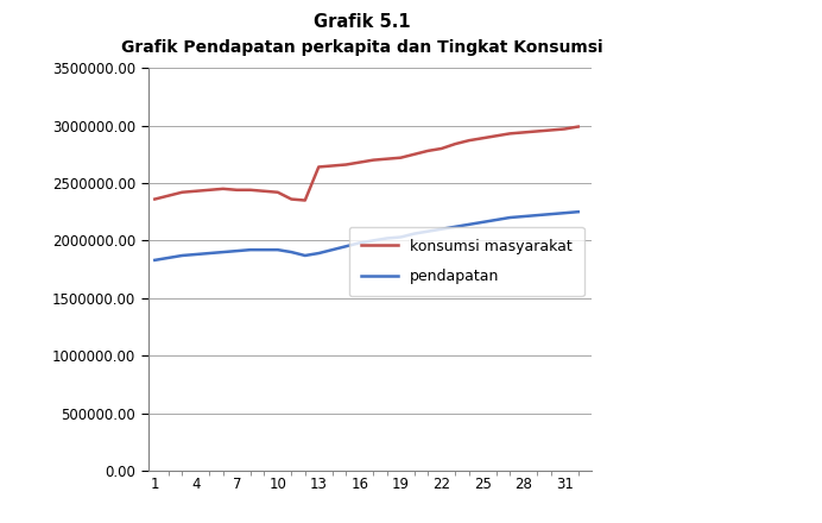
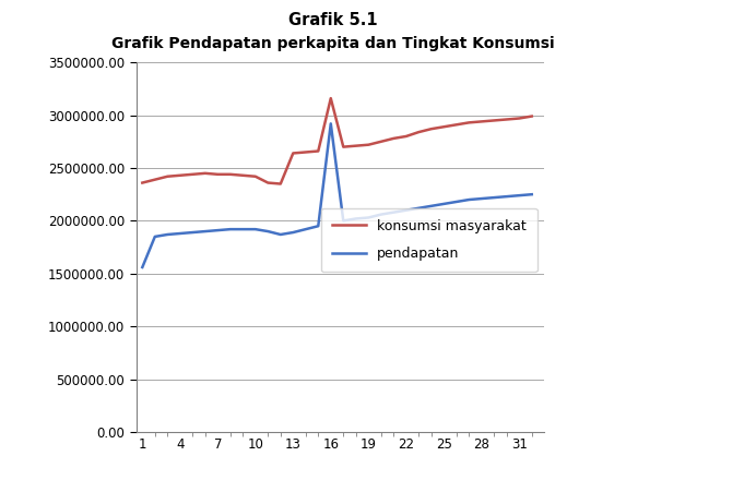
pendapatan/1: 1830000 -> 1560000
konsumsi masyarakat/16: 2680000 -> 3160000
pendapatan/16: 1980000 -> 2920000
